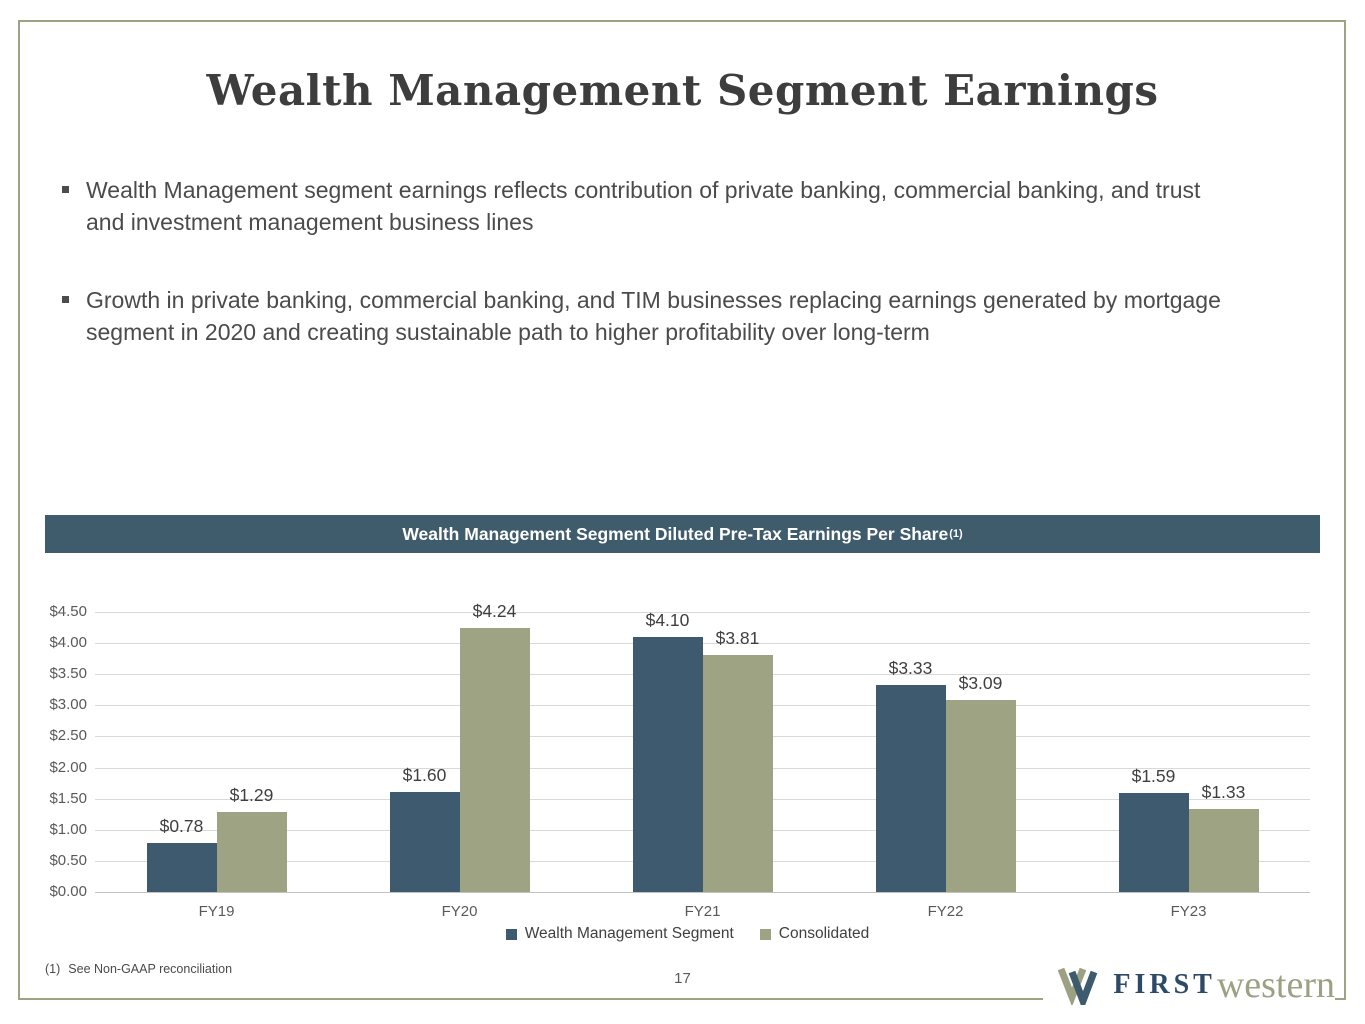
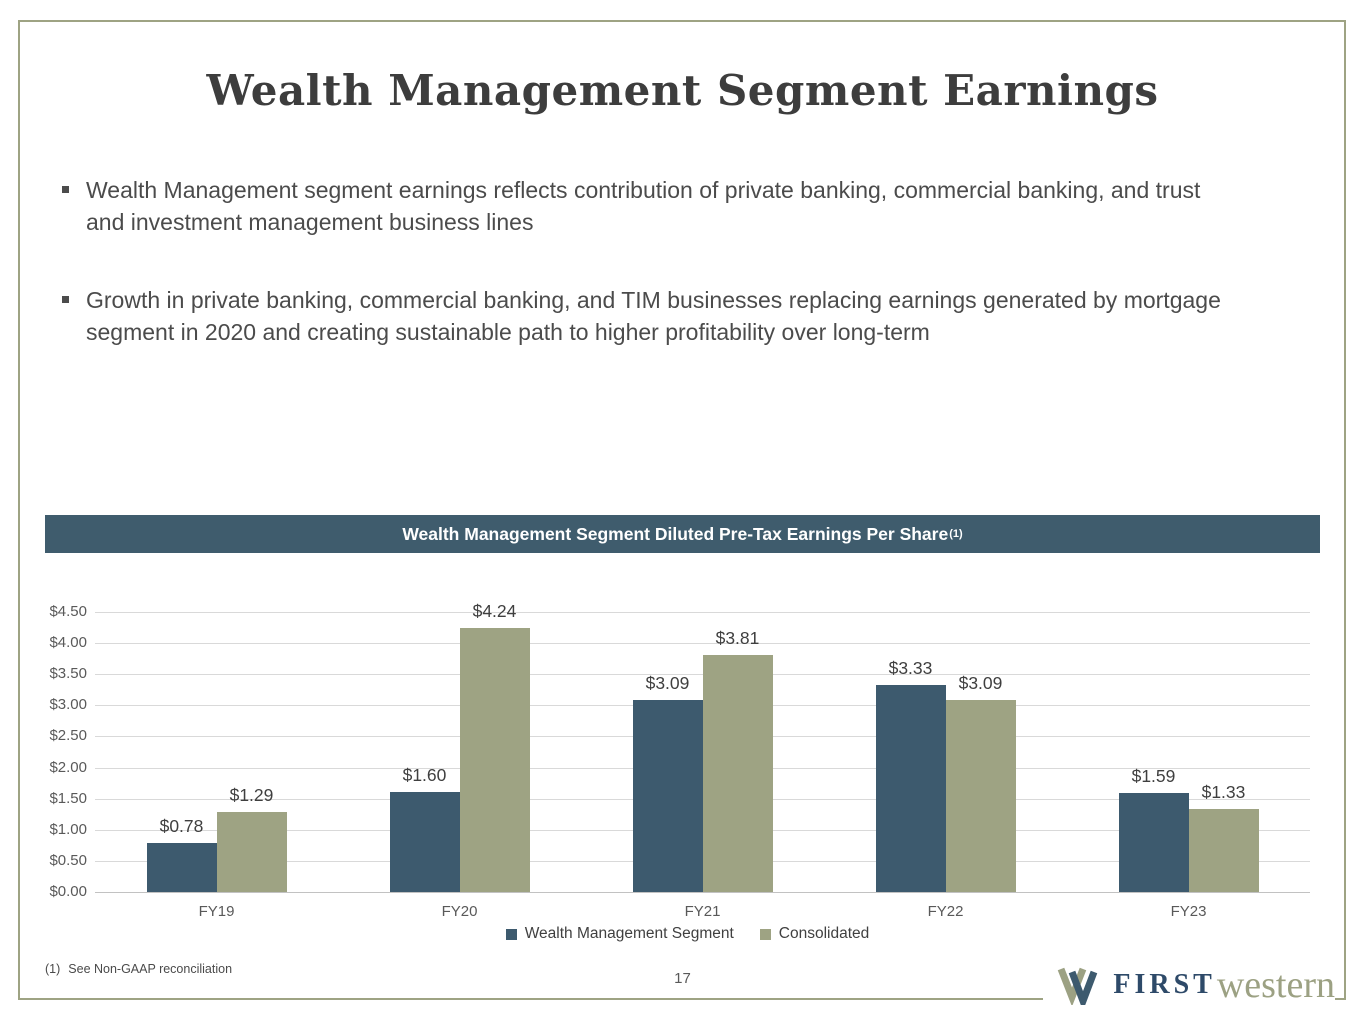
Wealth Management Segment/FY21: $4.10 -> $3.09
